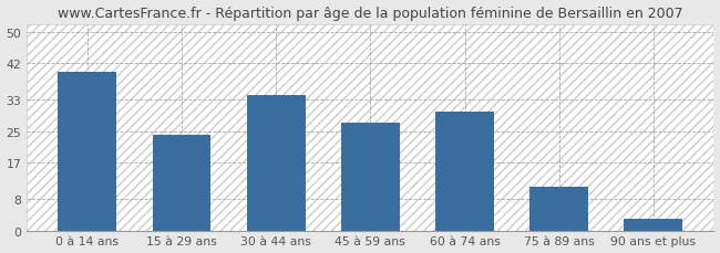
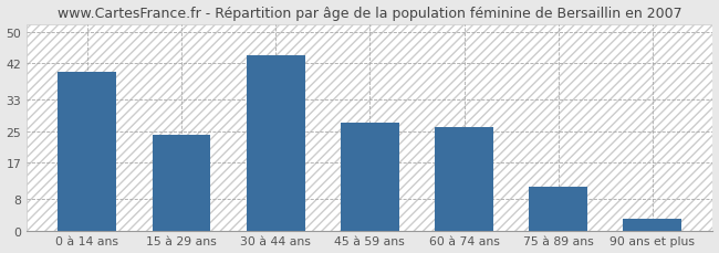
30 à 44 ans: 34 -> 44
60 à 74 ans: 30 -> 26
